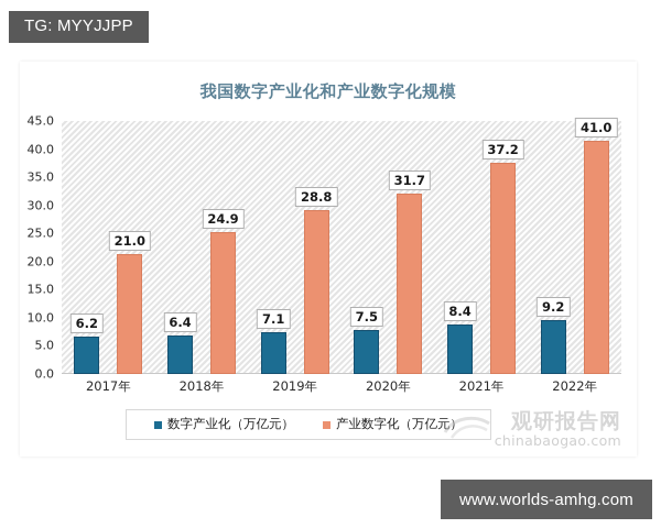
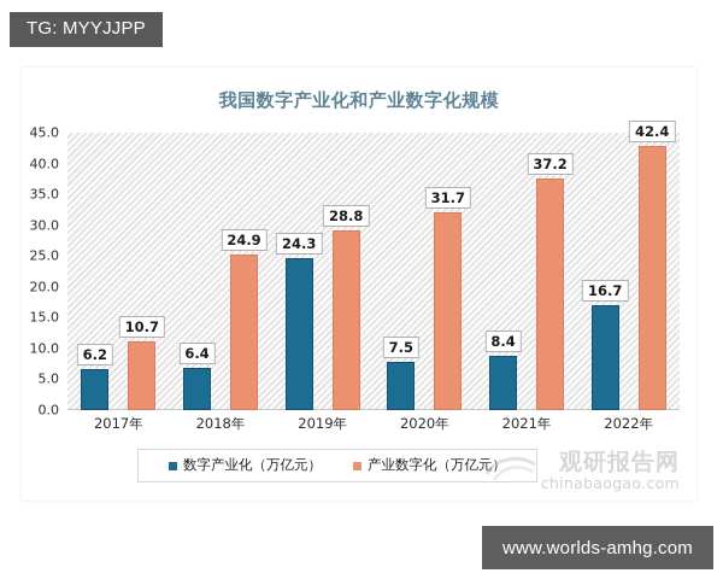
产业数字化（万亿元）/2017年: 21.0 -> 10.7
数字产业化（万亿元）/2019年: 7.1 -> 24.3
数字产业化（万亿元）/2022年: 9.2 -> 16.7
产业数字化（万亿元）/2022年: 41.0 -> 42.4
